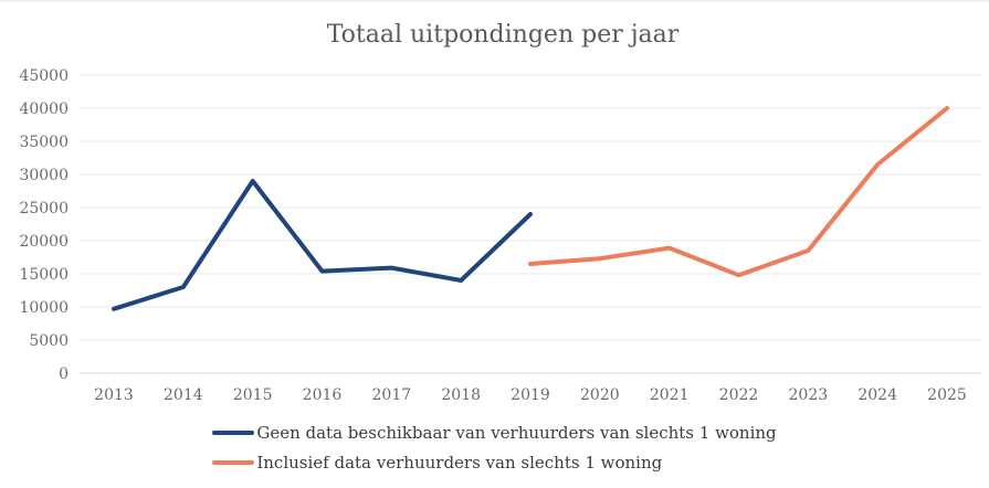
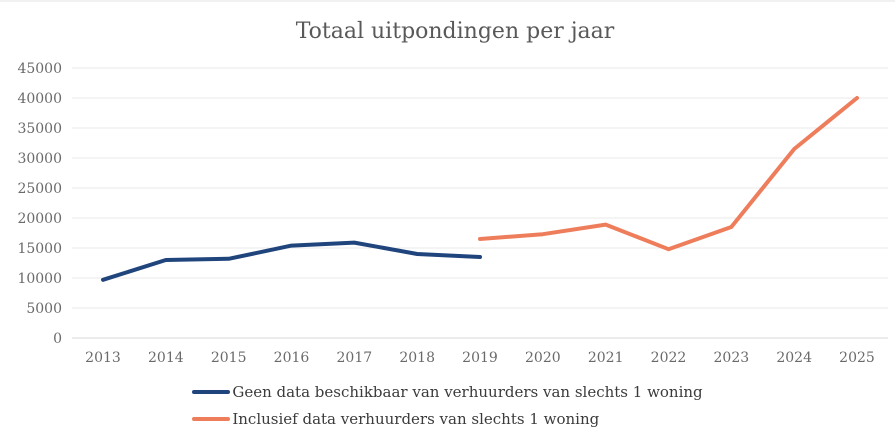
Geen data beschikbaar van verhuurders van slechts 1 woning/2015: 29000 -> 13000
Geen data beschikbaar van verhuurders van slechts 1 woning/2019: 24000 -> 14000
